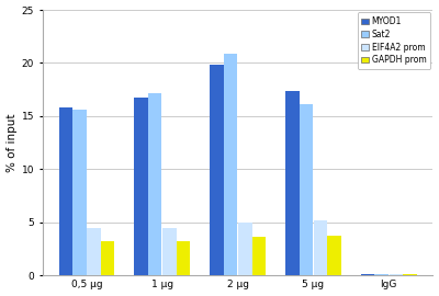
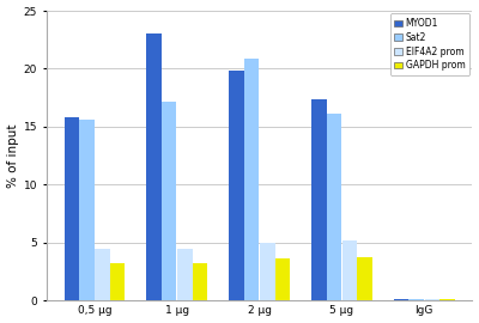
MYOD1/1 μg: 16.8 -> 23.0
